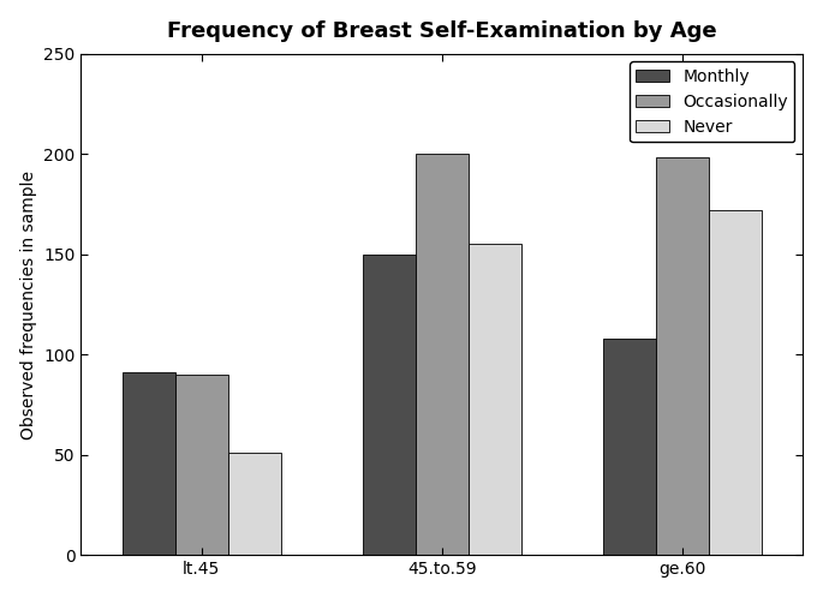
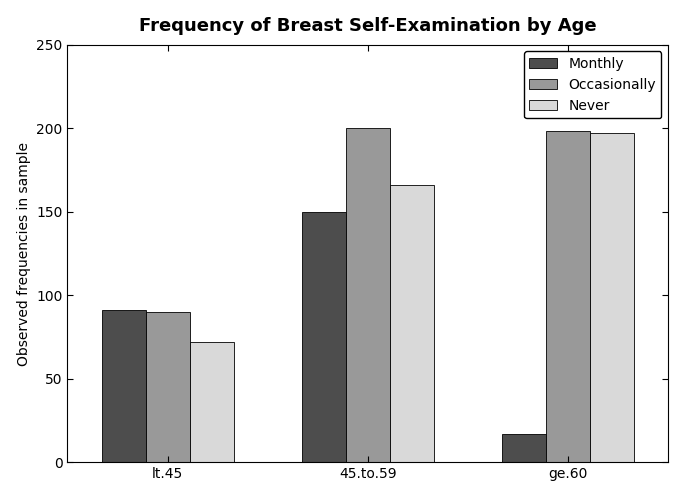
Never/lt.45: 51 -> 72
Never/45.to.59: 155 -> 166
Monthly/ge.60: 108 -> 17
Never/ge.60: 172 -> 197
